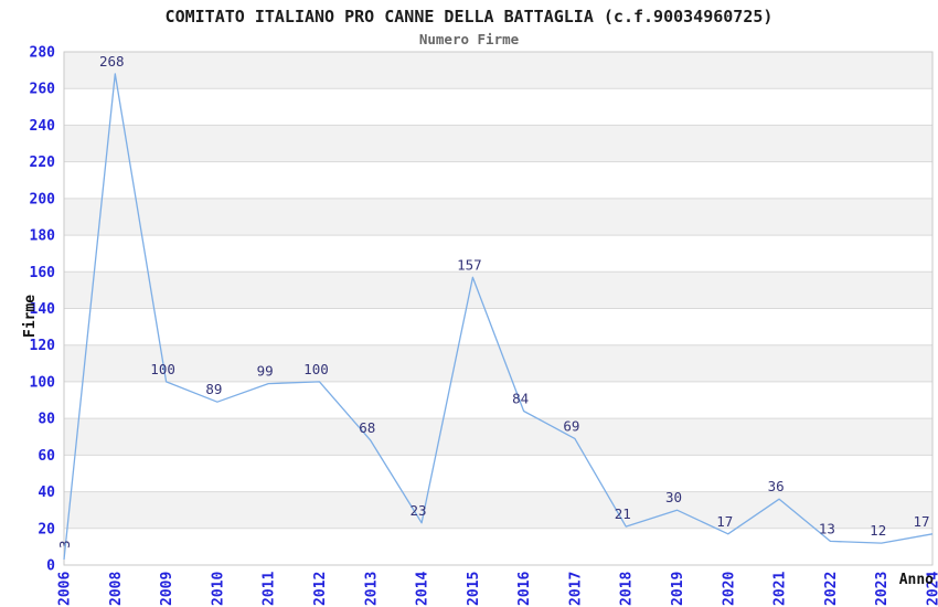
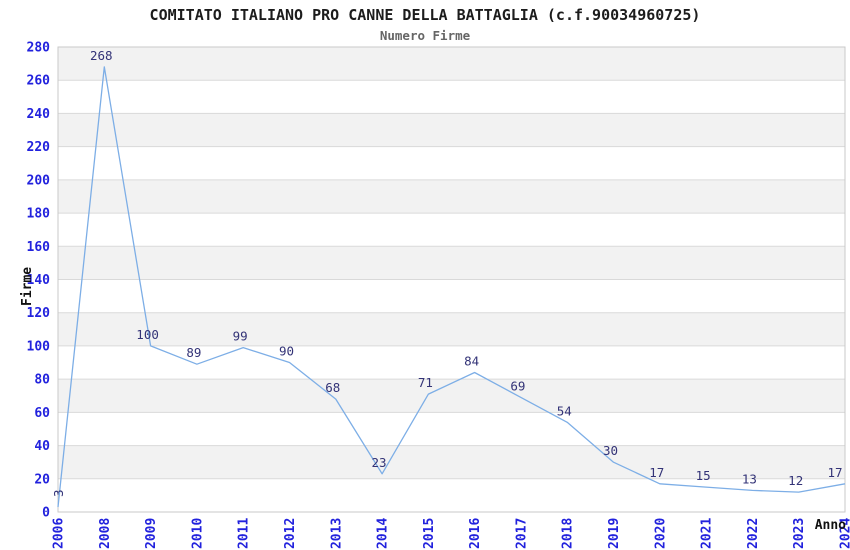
2012: 100 -> 90
2015: 157 -> 71
2018: 21 -> 54
2021: 36 -> 15
